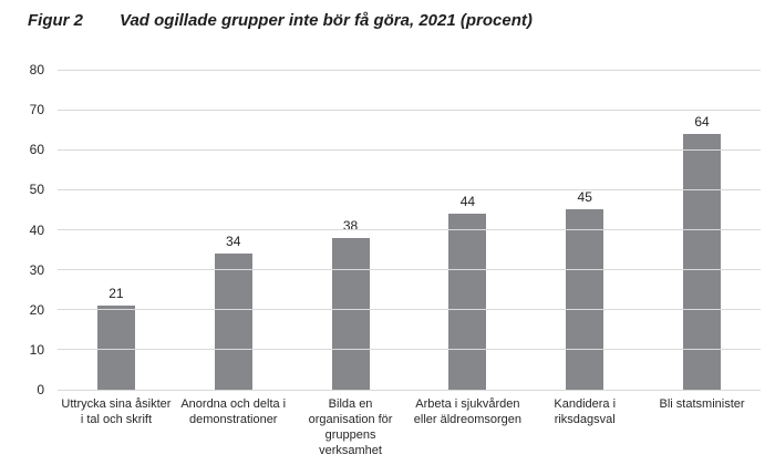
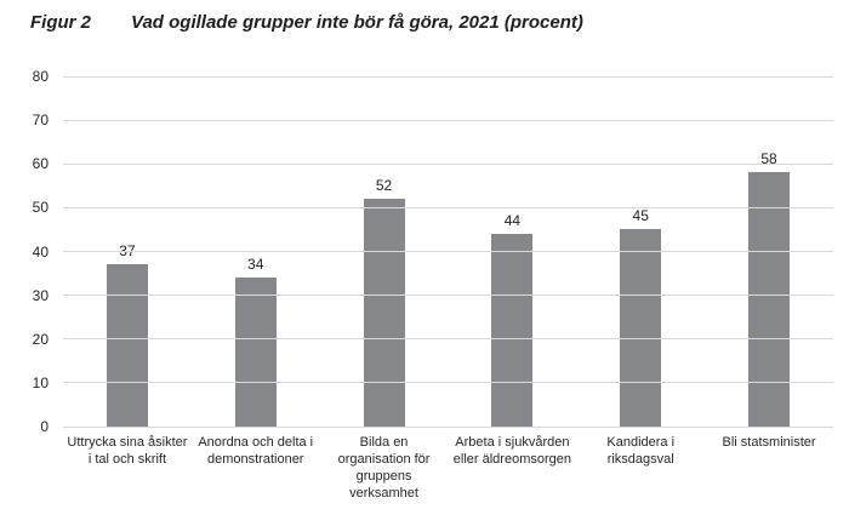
Uttrycka sina åsikter i tal och skrift: 21 -> 37
Bilda en organisation för gruppens verksamhet: 38 -> 52
Bli statsminister: 64 -> 58
